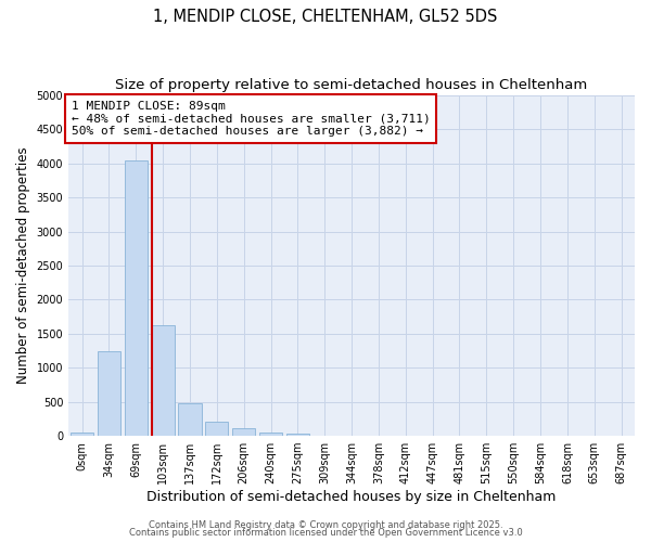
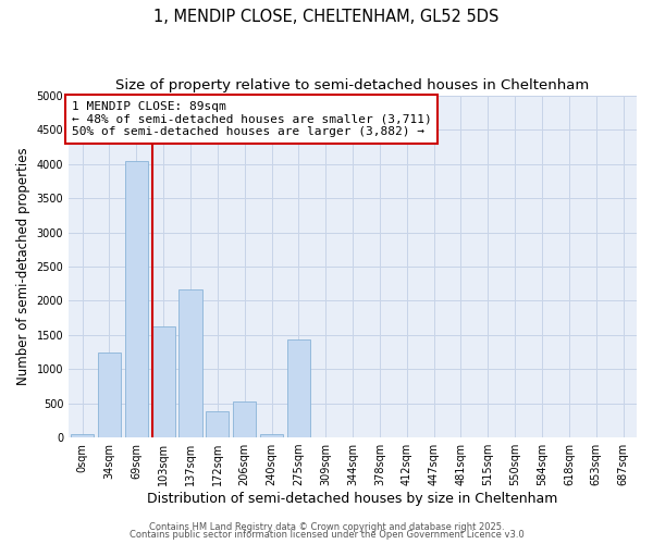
137sqm: 480 -> 2160
172sqm: 220 -> 380
206sqm: 120 -> 520
275sqm: 40 -> 1440
